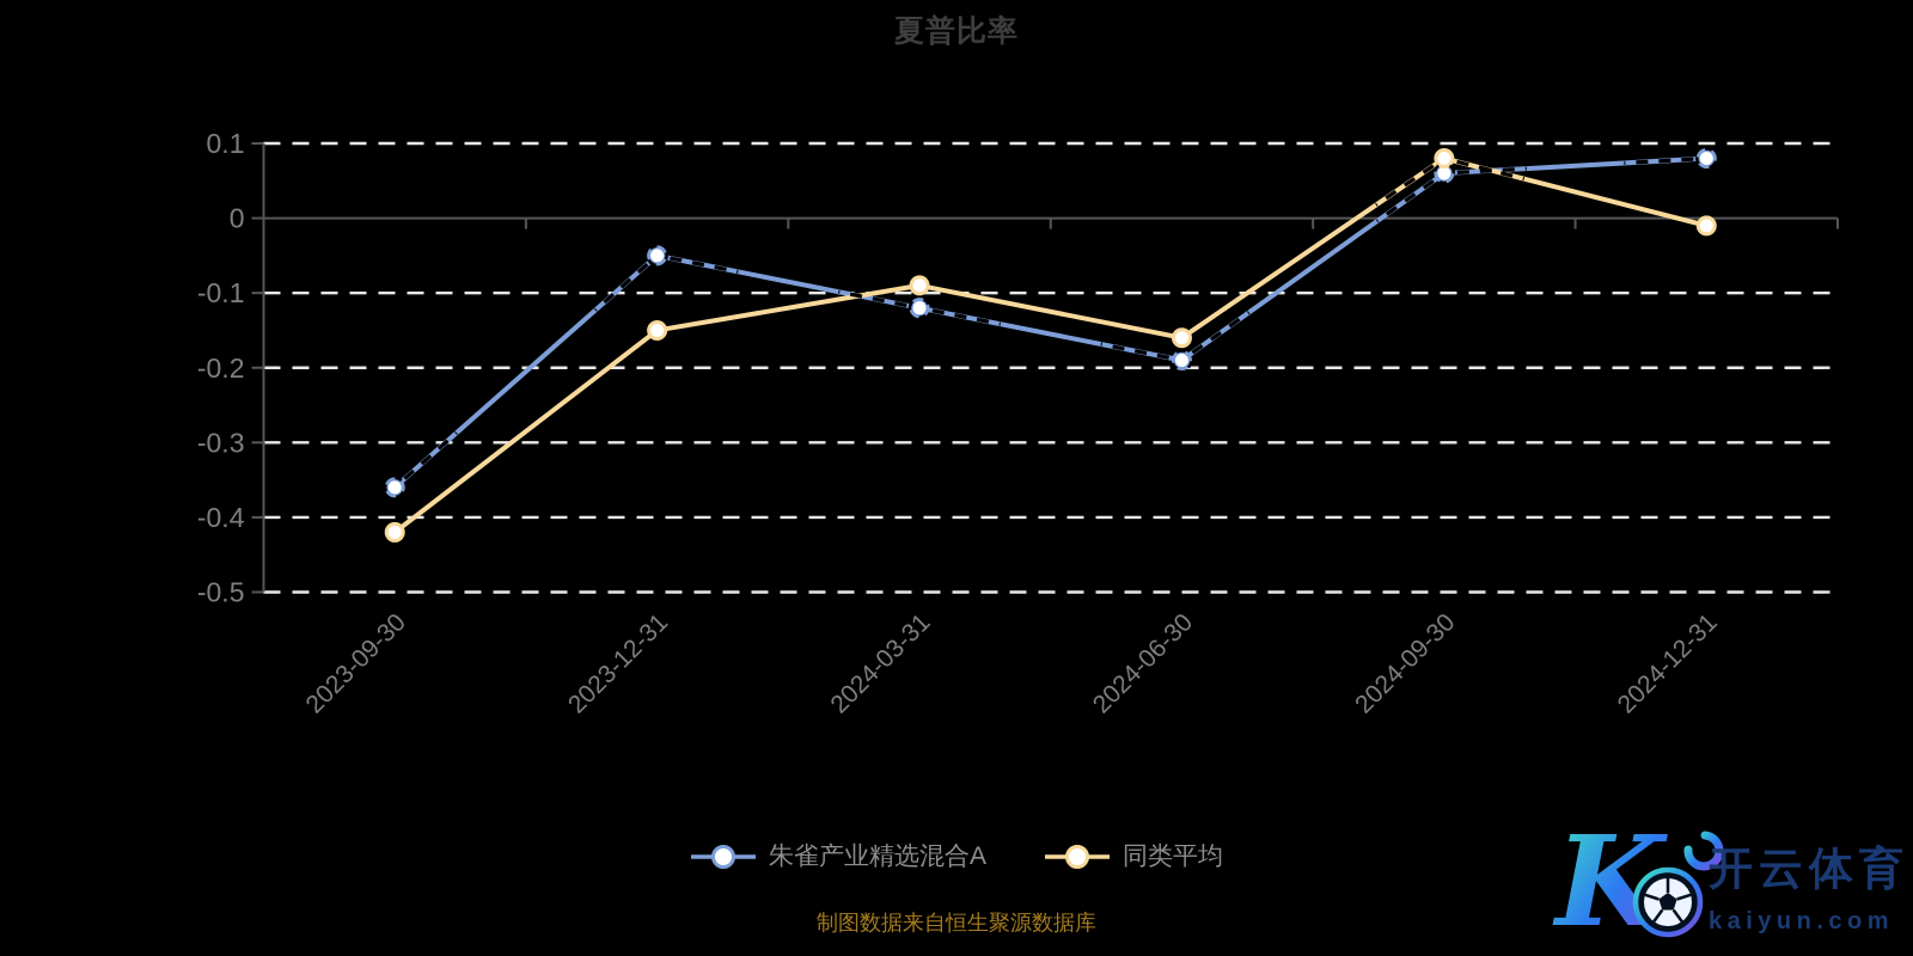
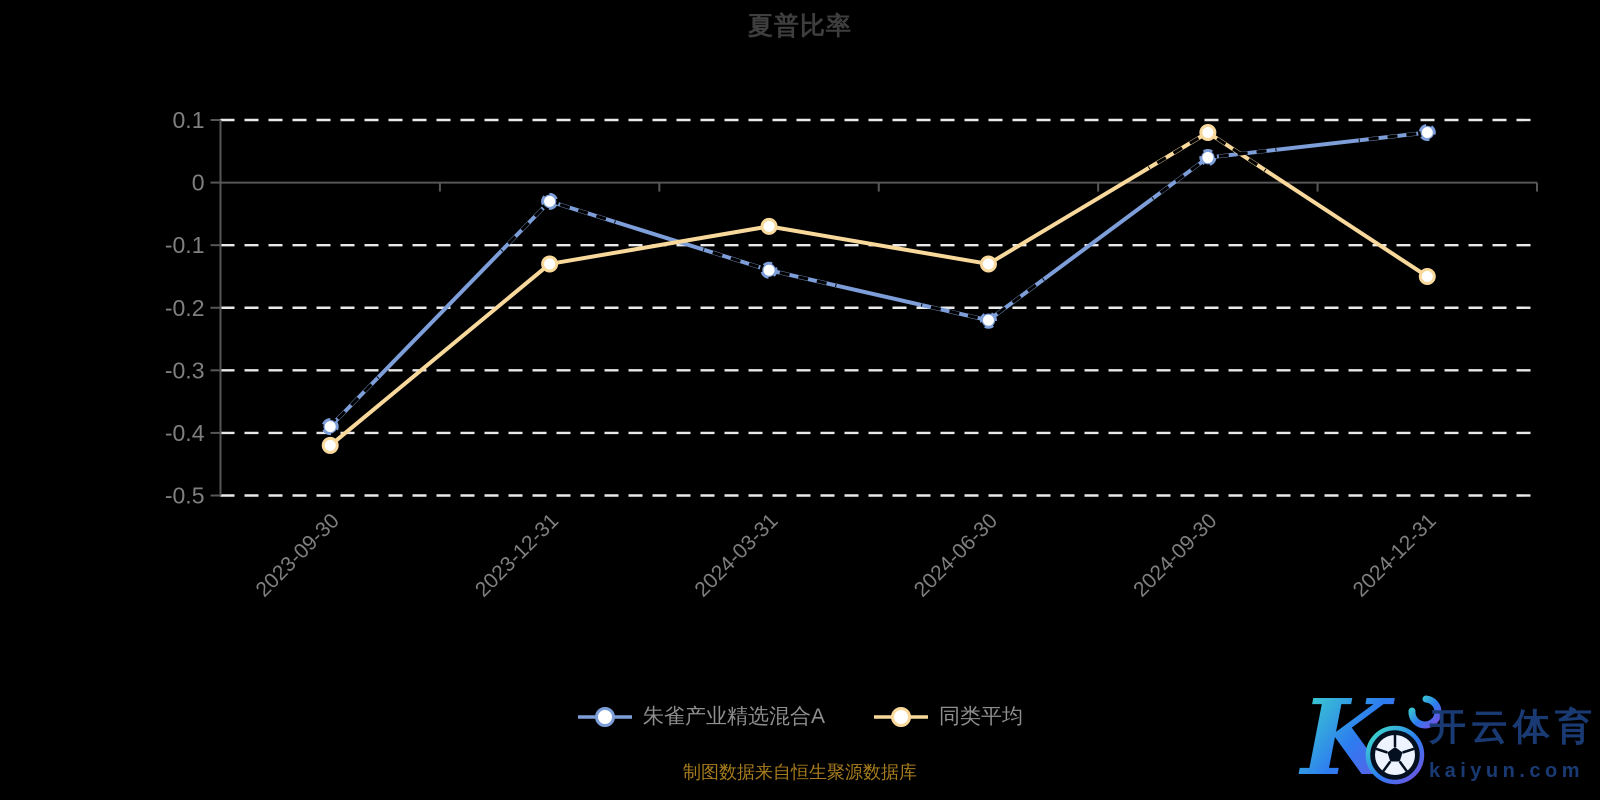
朱雀产业精选混合A/2023-09-30: -0.36 -> -0.39
朱雀产业精选混合A/2023-12-31: -0.05 -> -0.03
同类平均/2023-12-31: -0.15 -> -0.13
朱雀产业精选混合A/2024-03-31: -0.12 -> -0.14
同类平均/2024-03-31: -0.09 -> -0.07
朱雀产业精选混合A/2024-06-30: -0.19 -> -0.22
同类平均/2024-06-30: -0.16 -> -0.13
朱雀产业精选混合A/2024-09-30: 0.06 -> 0.04
同类平均/2024-12-31: -0.01 -> -0.15
